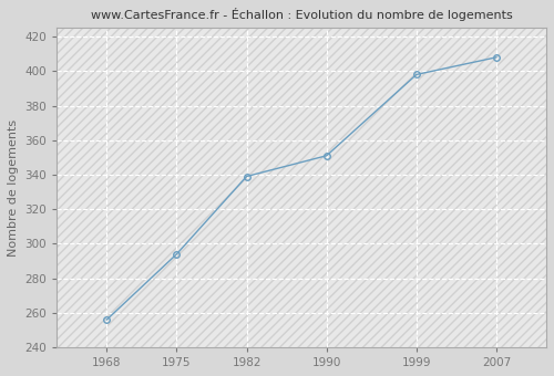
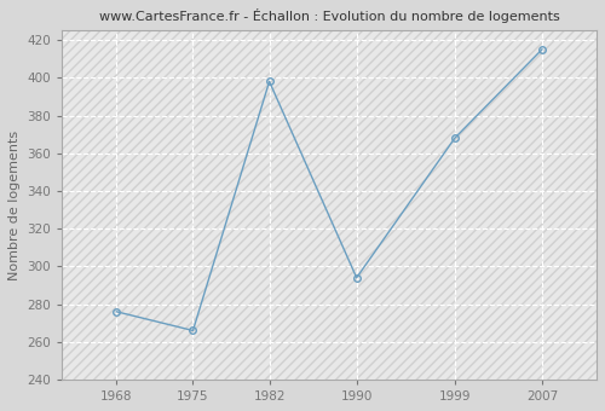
1968: 256 -> 276
1975: 294 -> 266
1982: 339 -> 398
1990: 351 -> 294
1999: 398 -> 368
2007: 408 -> 415
